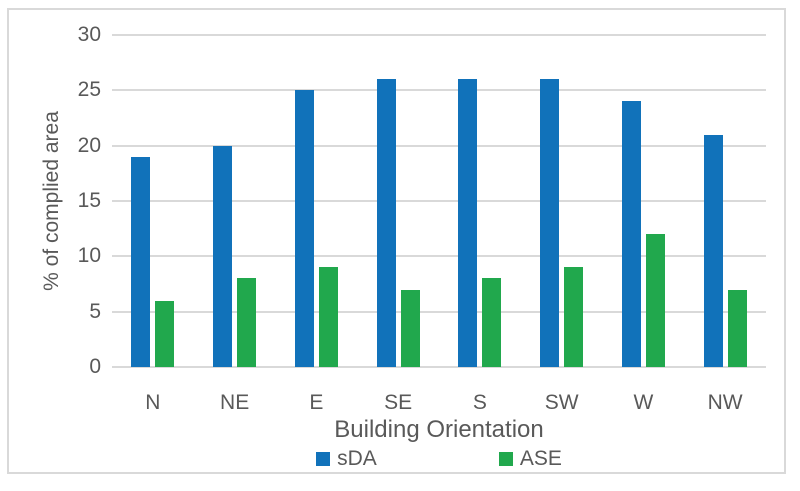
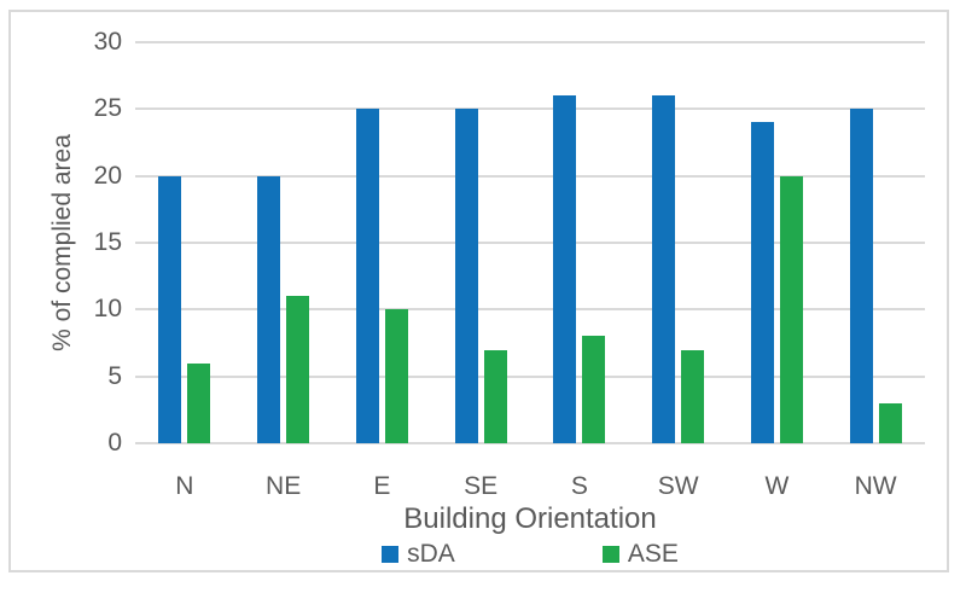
sDA/N: 19 -> 20
ASE/NE: 8 -> 11
ASE/E: 9 -> 10
sDA/SE: 26 -> 25
ASE/SW: 9 -> 7
ASE/W: 12 -> 20
sDA/NW: 21 -> 25
ASE/NW: 7 -> 3
